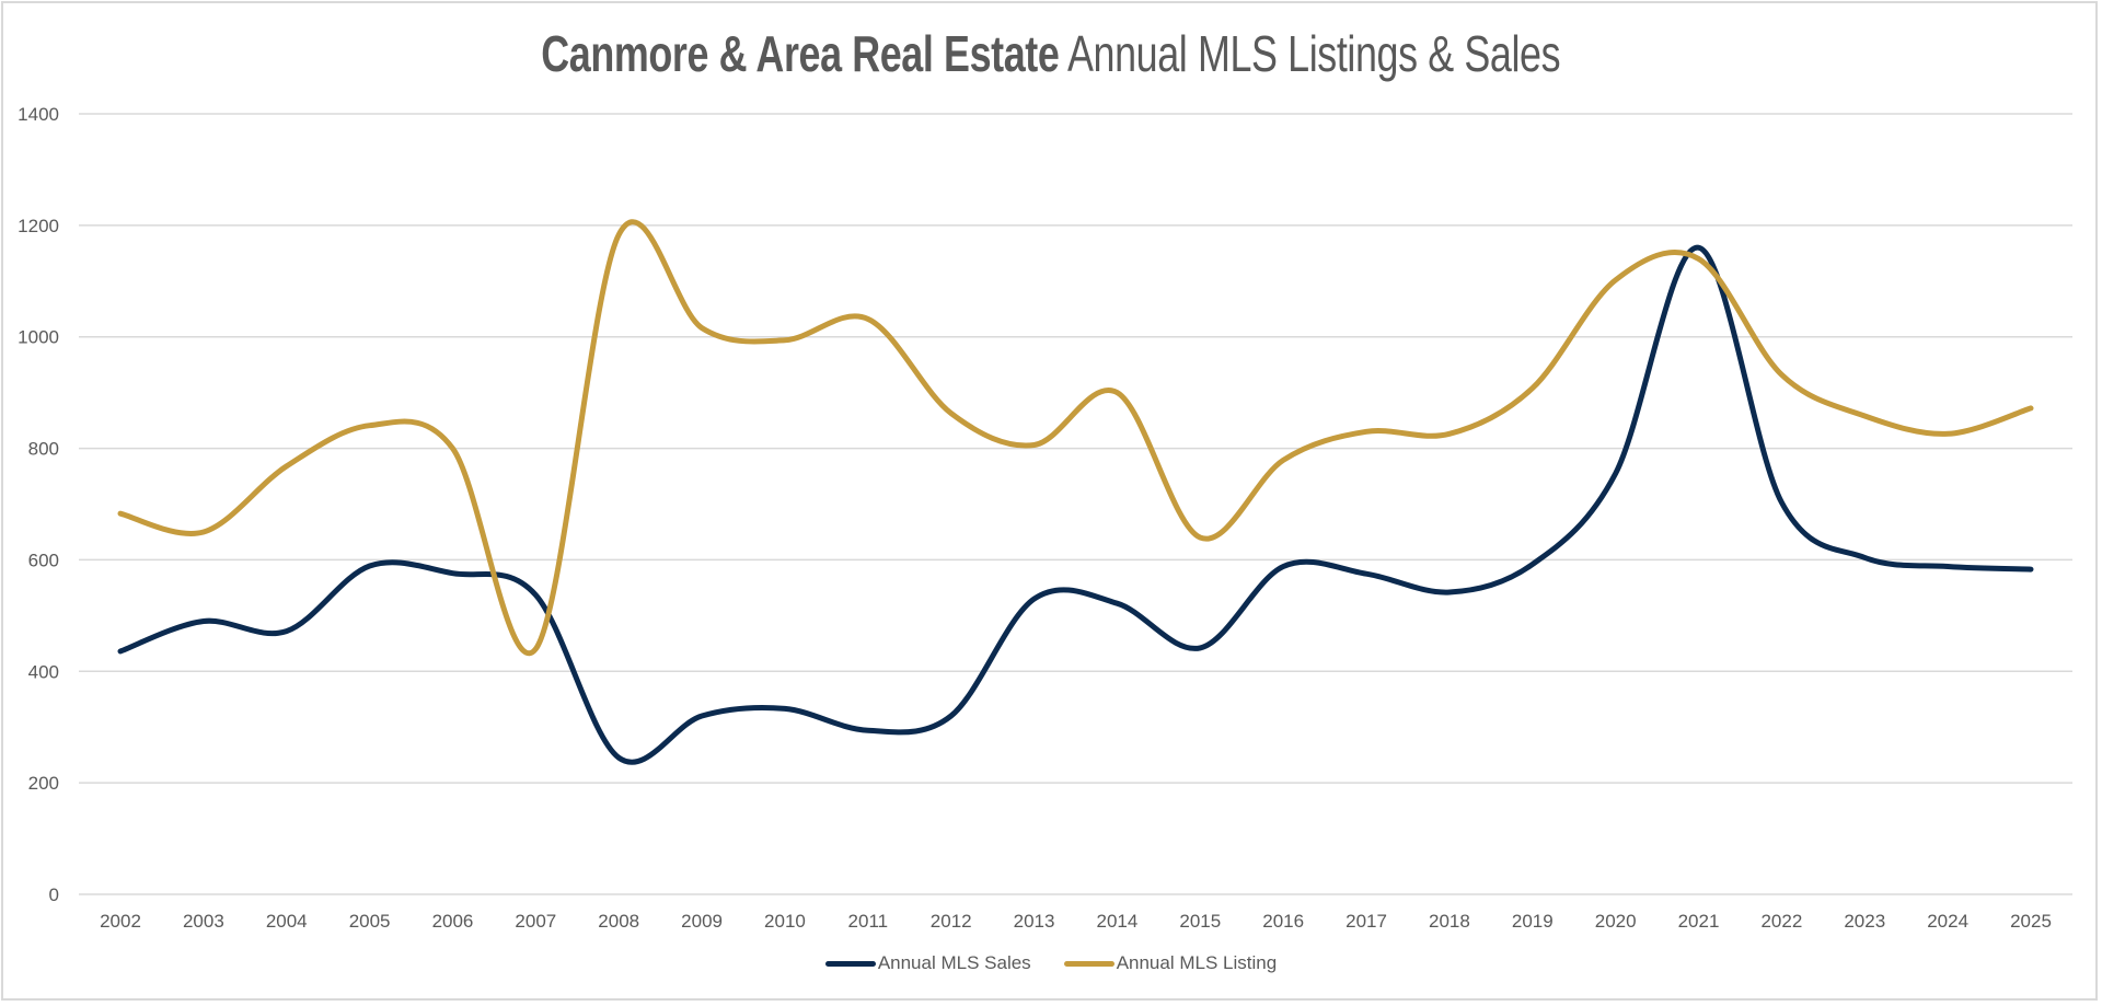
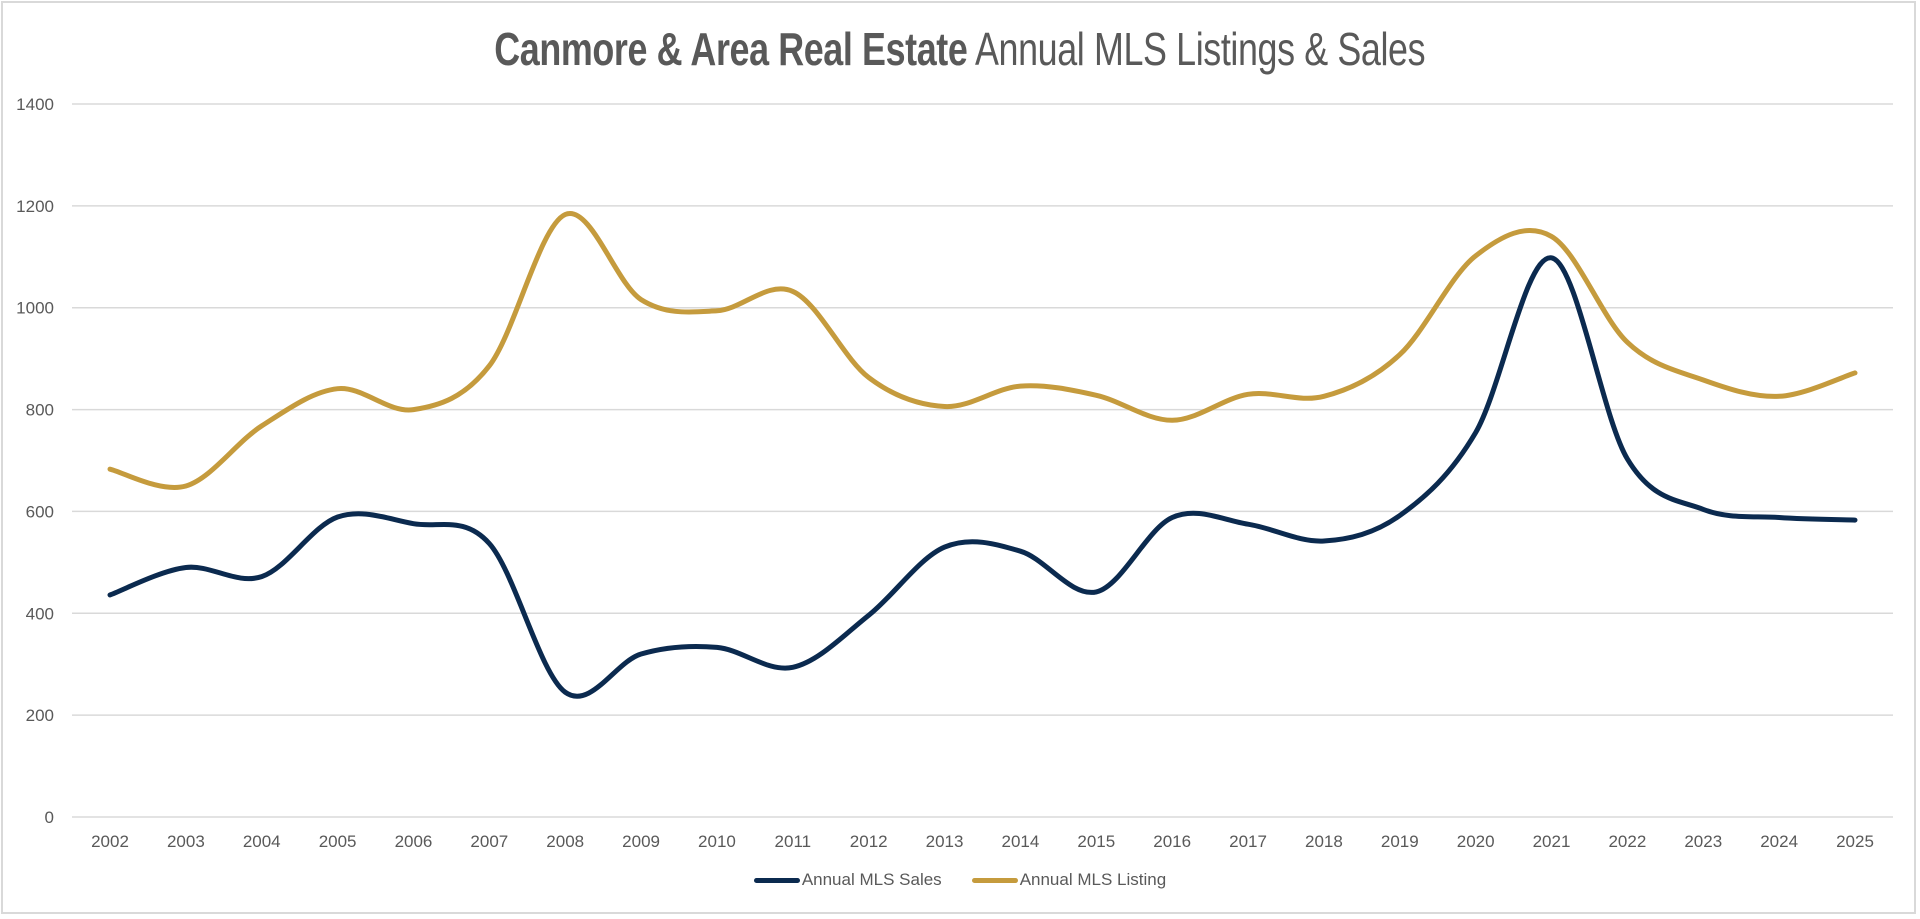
Annual MLS Listing/2007: 440 -> 890
Annual MLS Sales/2012: 320 -> 400
Annual MLS Listing/2014: 900 -> 850
Annual MLS Listing/2015: 640 -> 830
Annual MLS Sales/2021: 1160 -> 1100
